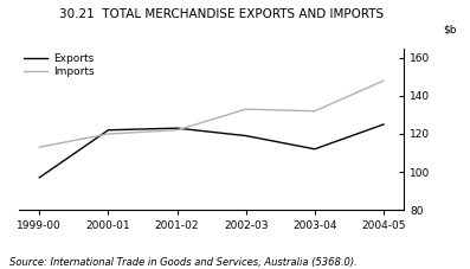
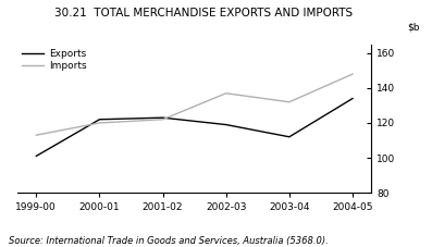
Exports/1999-00: 97 -> 101
Imports/2002-03: 133 -> 137
Exports/2004-05: 125 -> 134
